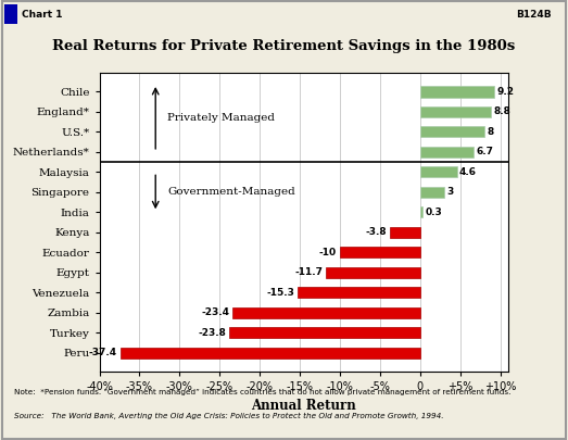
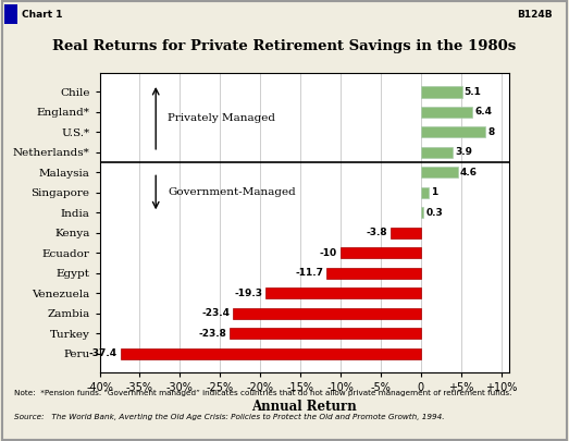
Chile: 9.2 -> 5.1
England*: 8.8 -> 6.4
Netherlands*: 6.7 -> 3.9
Singapore: 3 -> 1
Venezuela: -15.3 -> -19.3
